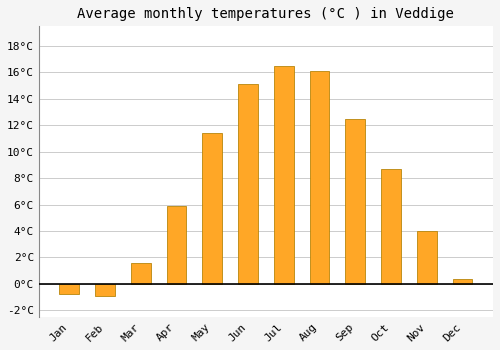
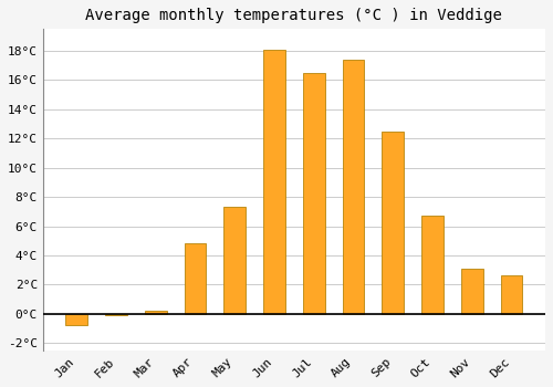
Feb: -0.9°C -> -0.1°C
Mar: 1.6°C -> 0.2°C
Apr: 5.9°C -> 4.8°C
May: 11.4°C -> 7.3°C
Jun: 15.1°C -> 18.1°C
Aug: 16.1°C -> 17.4°C
Oct: 8.7°C -> 6.7°C
Nov: 4.0°C -> 3.1°C
Dec: 0.4°C -> 2.6°C
